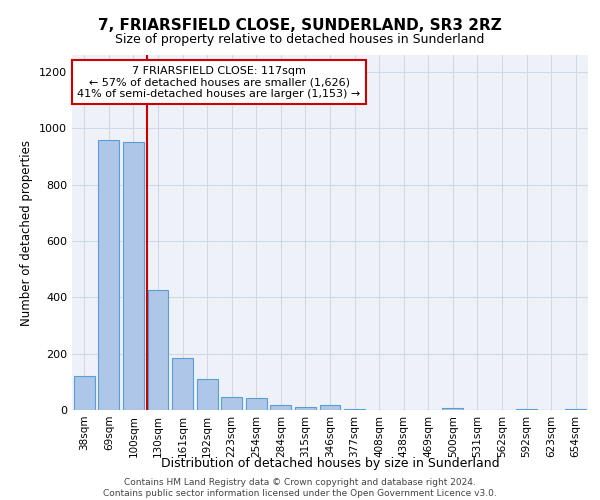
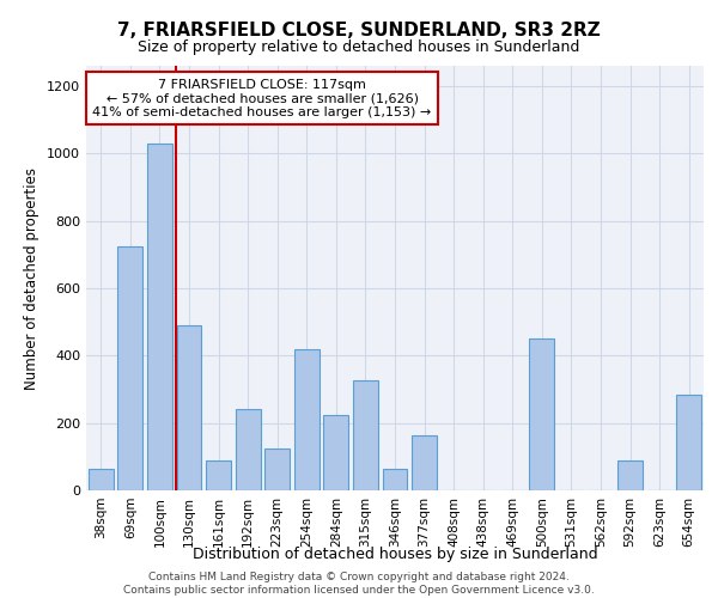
38sqm: 120 -> 65
69sqm: 960 -> 725
100sqm: 950 -> 1030
130sqm: 425 -> 490
161sqm: 185 -> 90
192sqm: 110 -> 240
223sqm: 47 -> 125
254sqm: 42 -> 420
284sqm: 18 -> 225
315sqm: 12 -> 325
346sqm: 18 -> 65
377sqm: 5 -> 165
500sqm: 8 -> 450
592sqm: 5 -> 90
654sqm: 2 -> 285
